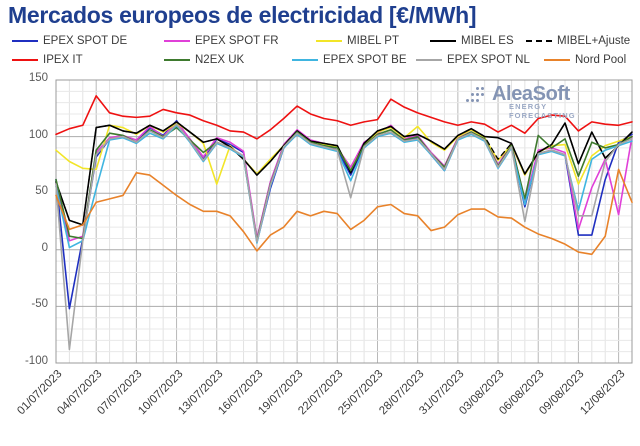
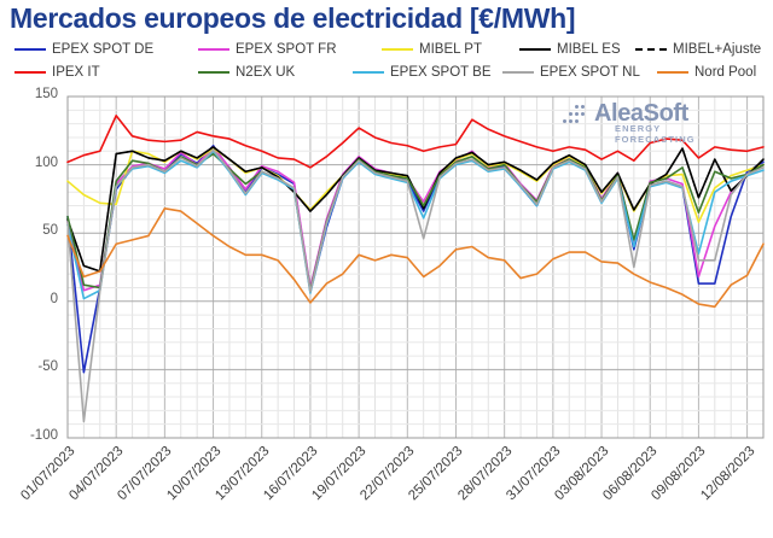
EPEX SPOT BE/04/07/2023: 54 -> 84
MIBEL PT/13/07/2023: 58 -> 98
MIBEL PT/28/07/2023: 109 -> 101
MIBEL ES/03/08/2023: 99 -> 80
N2EX UK/06/08/2023: 101 -> 87
EPEX SPOT FR/12/08/2023: 31 -> 93
Nord Pool/12/08/2023: 71 -> 19
